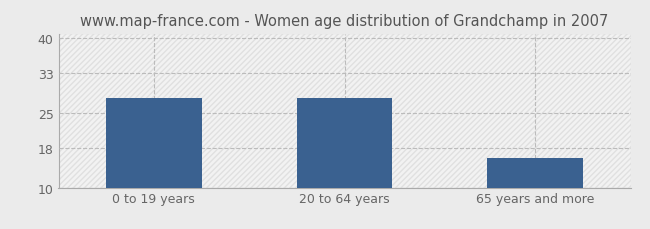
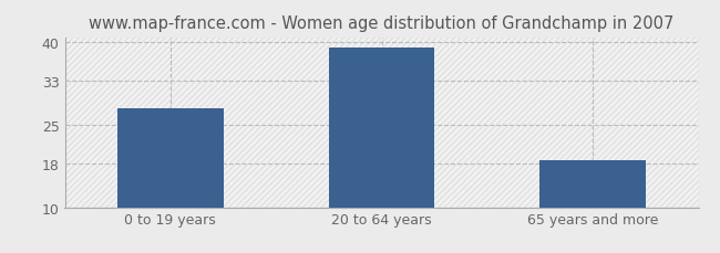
20 to 64 years: 28.0 -> 39.0
65 years and more: 16.0 -> 18.5
